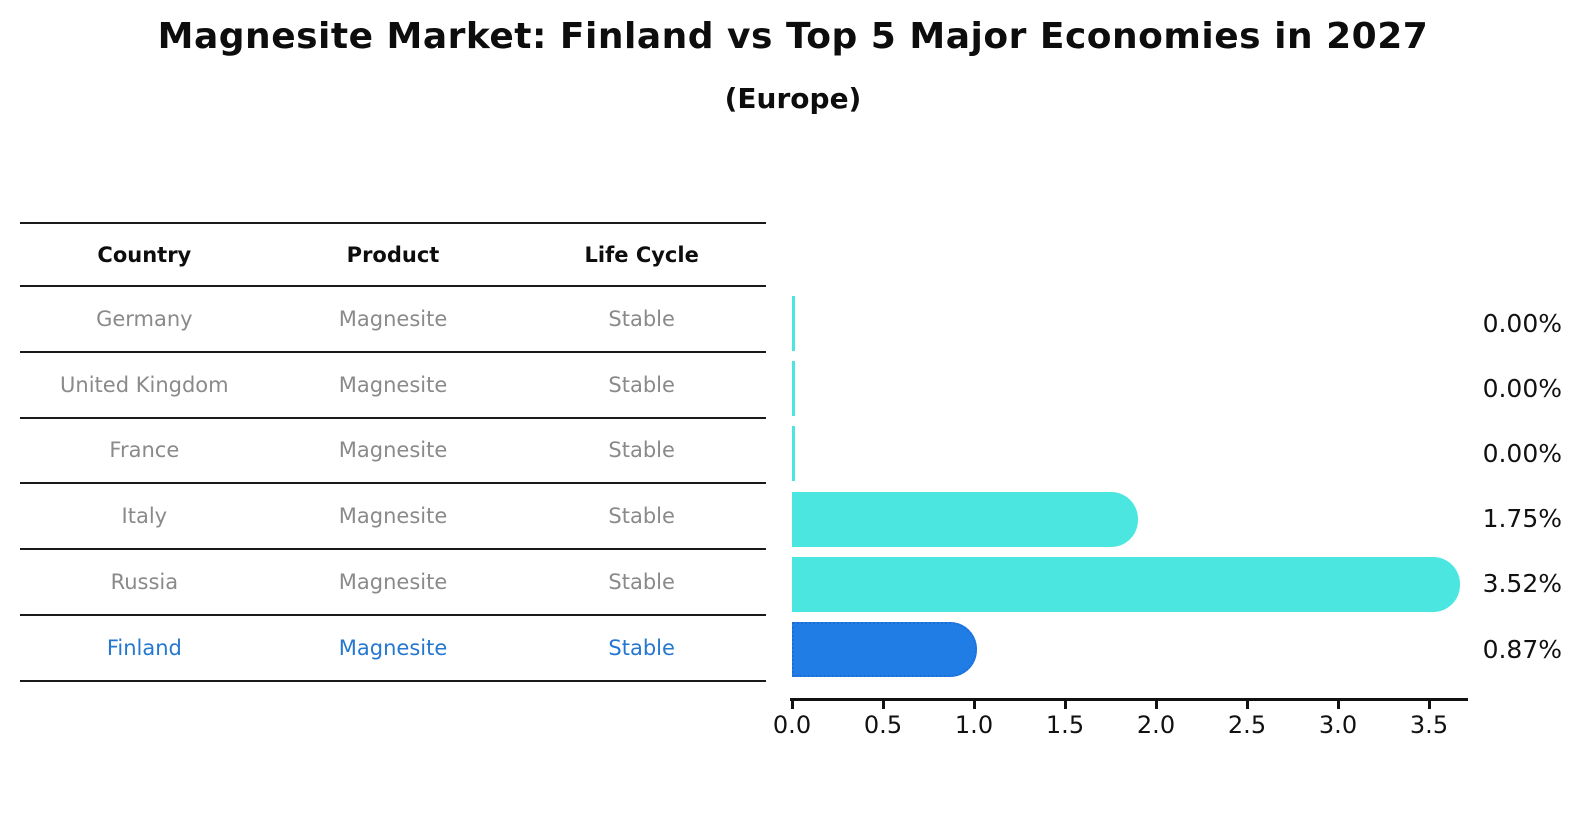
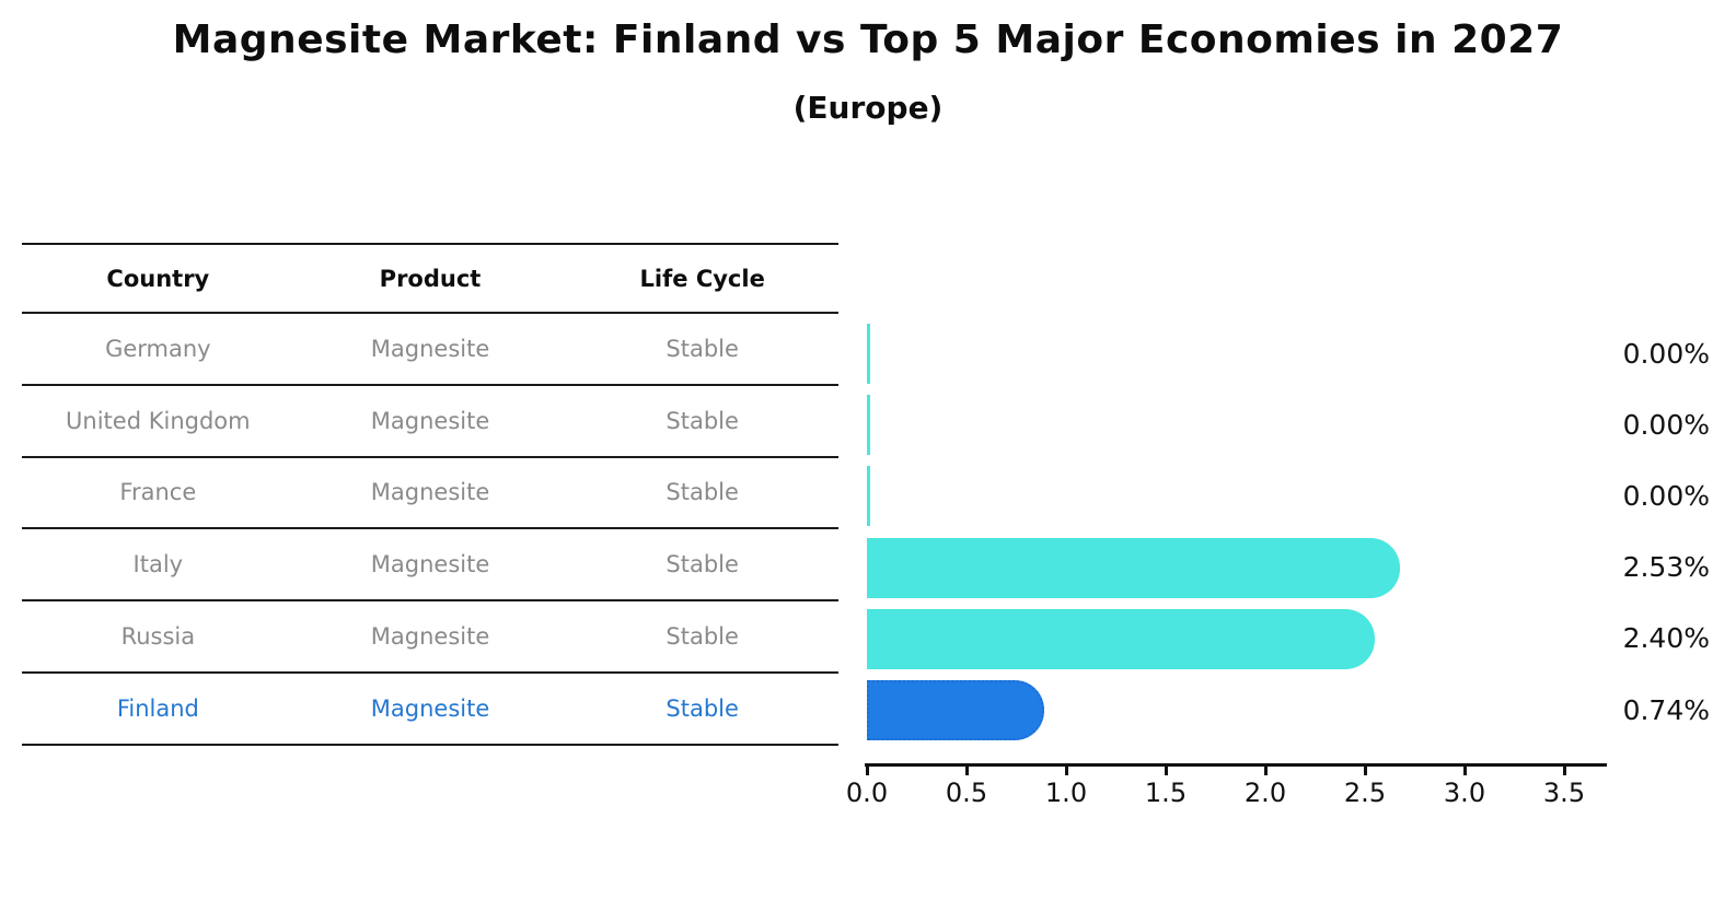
Italy: 1.75% -> 2.53%
Russia: 3.52% -> 2.40%
Finland: 0.87% -> 0.74%
